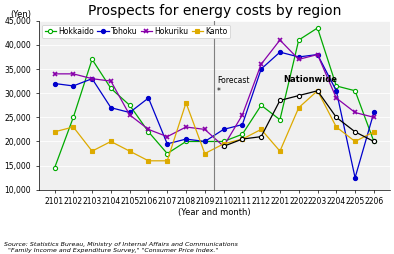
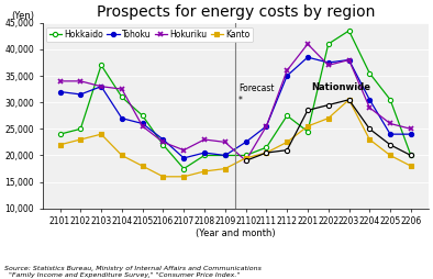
Hokkaido/2101: 14,500 -> 24,000
Kanto/2103: 18,000 -> 24,000
Tohoku/2106: 29,000 -> 23,000
Kanto/2108: 28,000 -> 17,000
Tohoku/2111: 23,500 -> 25,500
Kanto/2201: 18,000 -> 25,500
Hokkaido/2204: 31,500 -> 35,500
Tohoku/2205: 12,500 -> 24,000
Tohoku/2206: 26,000 -> 24,000
Kanto/2206: 22,000 -> 18,000
